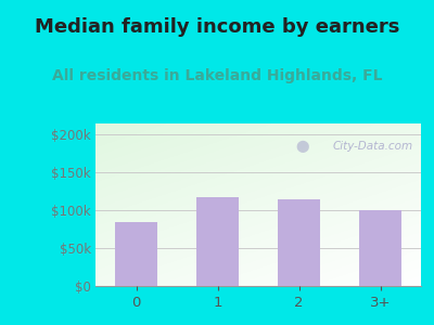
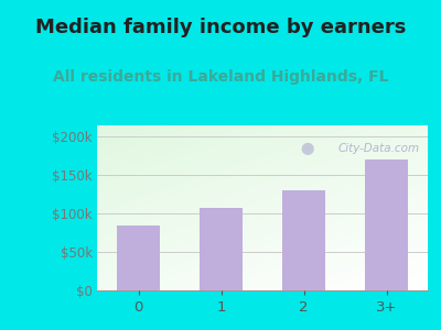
1: $118k -> $108k
2: $114k -> $130k
3+: $100k -> $170k
